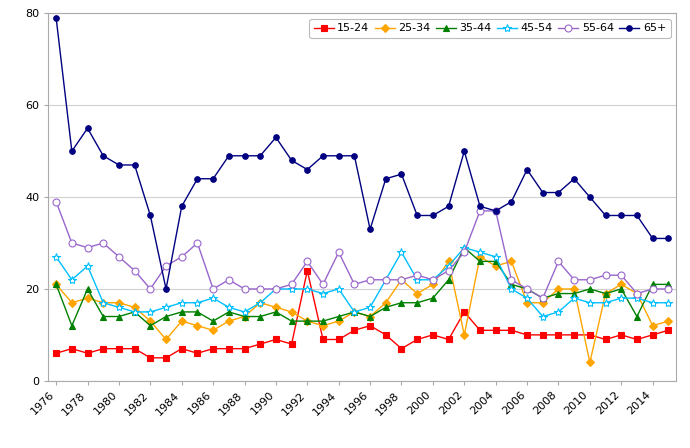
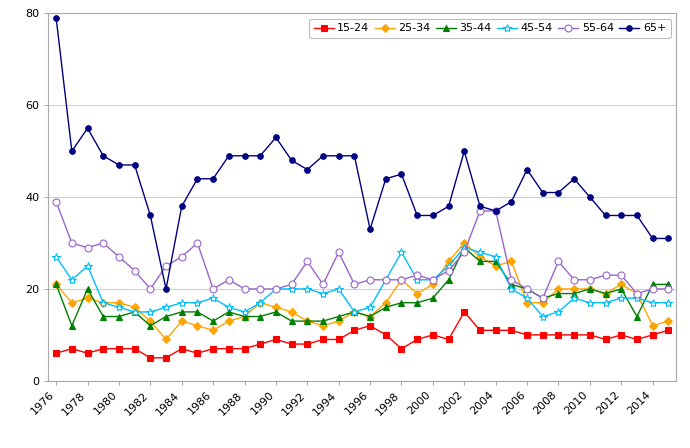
15-24/1992: 24 -> 8
25-34/2002: 10 -> 30
25-34/2010: 4 -> 20
